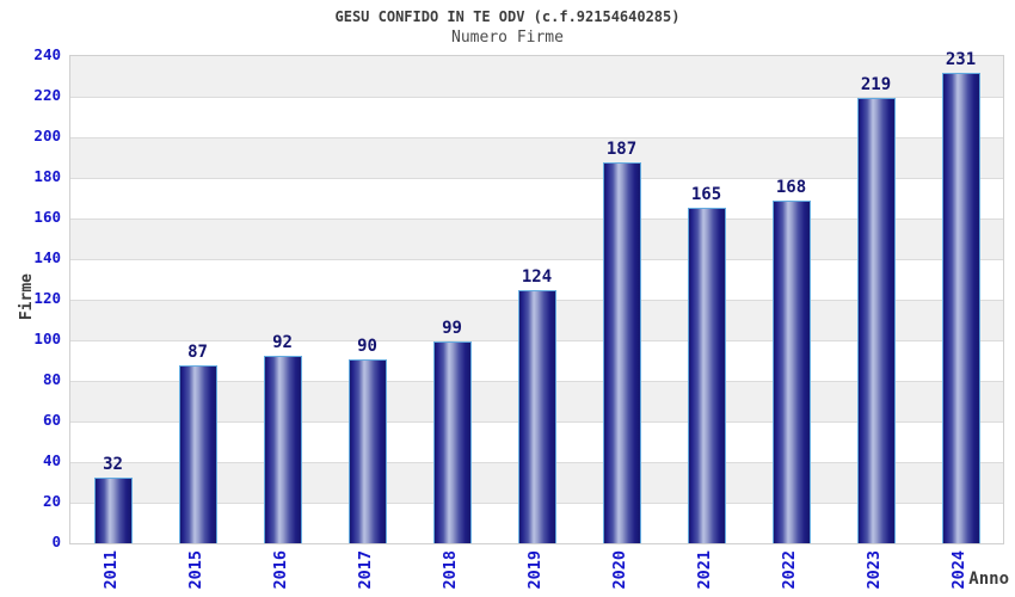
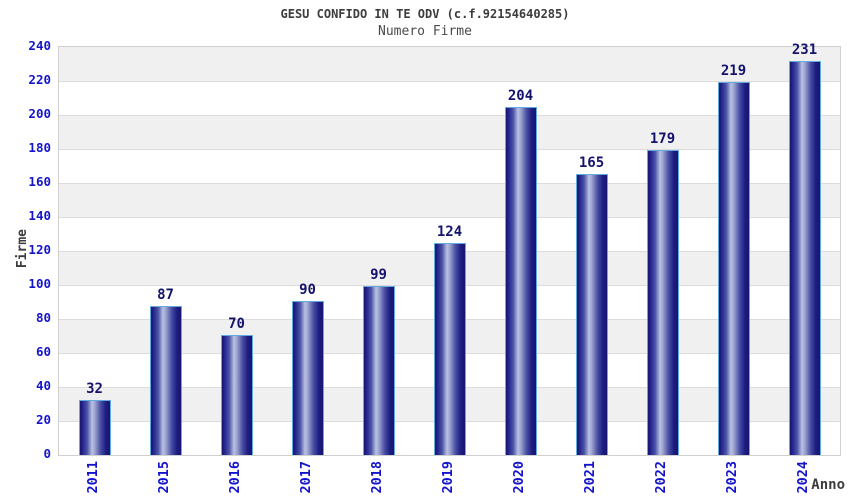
2016: 92 -> 70
2020: 187 -> 204
2022: 168 -> 179
